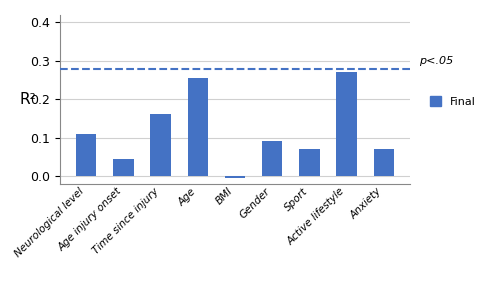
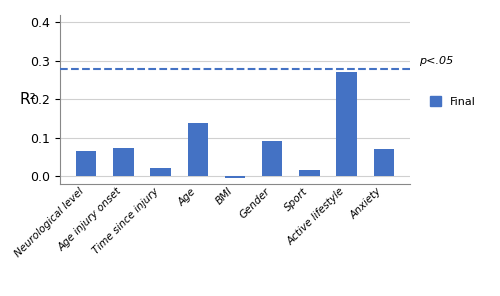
Neurological level: 0.110 -> 0.065
Age injury onset: 0.045 -> 0.072
Time since injury: 0.160 -> 0.020
Age: 0.255 -> 0.138
Sport: 0.070 -> 0.015
